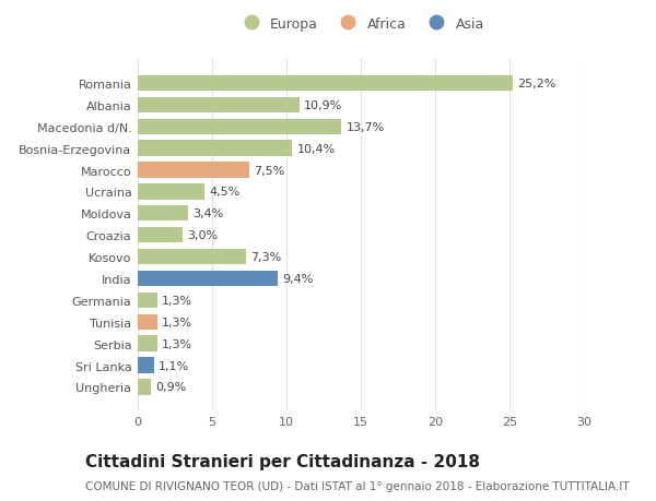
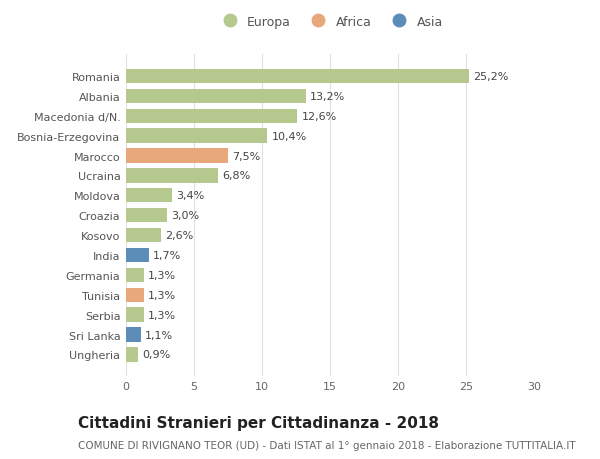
Albania: 10,9% -> 13,2%
Macedonia d/N.: 13,7% -> 12,6%
Ucraina: 4,5% -> 6,8%
Kosovo: 7,3% -> 2,6%
India: 9,4% -> 1,7%
